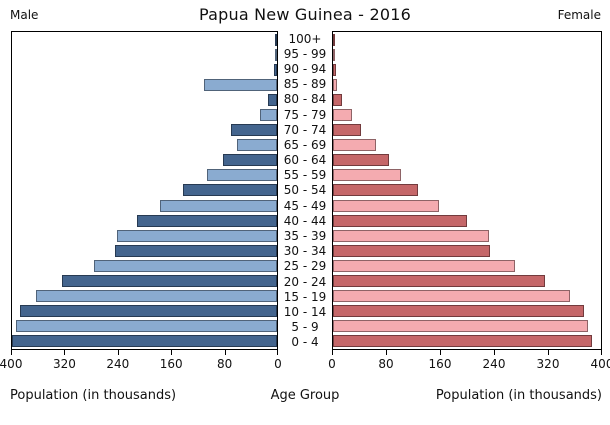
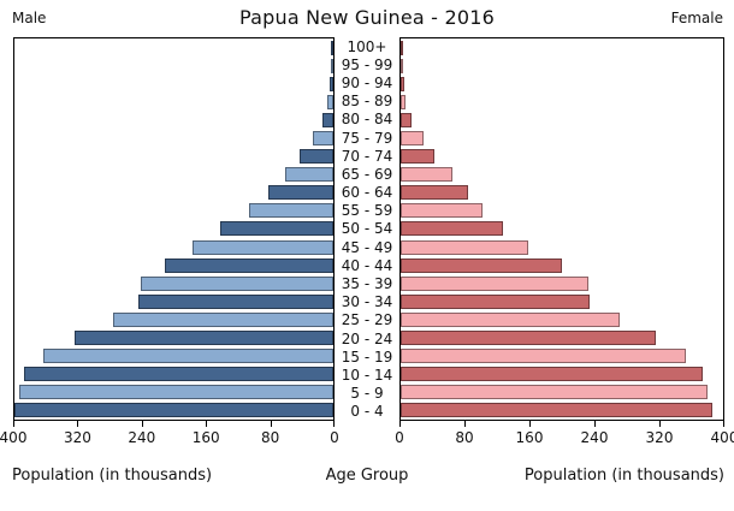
Male/85 - 89: 110 -> 10
Male/70 - 74: 70 -> 40
